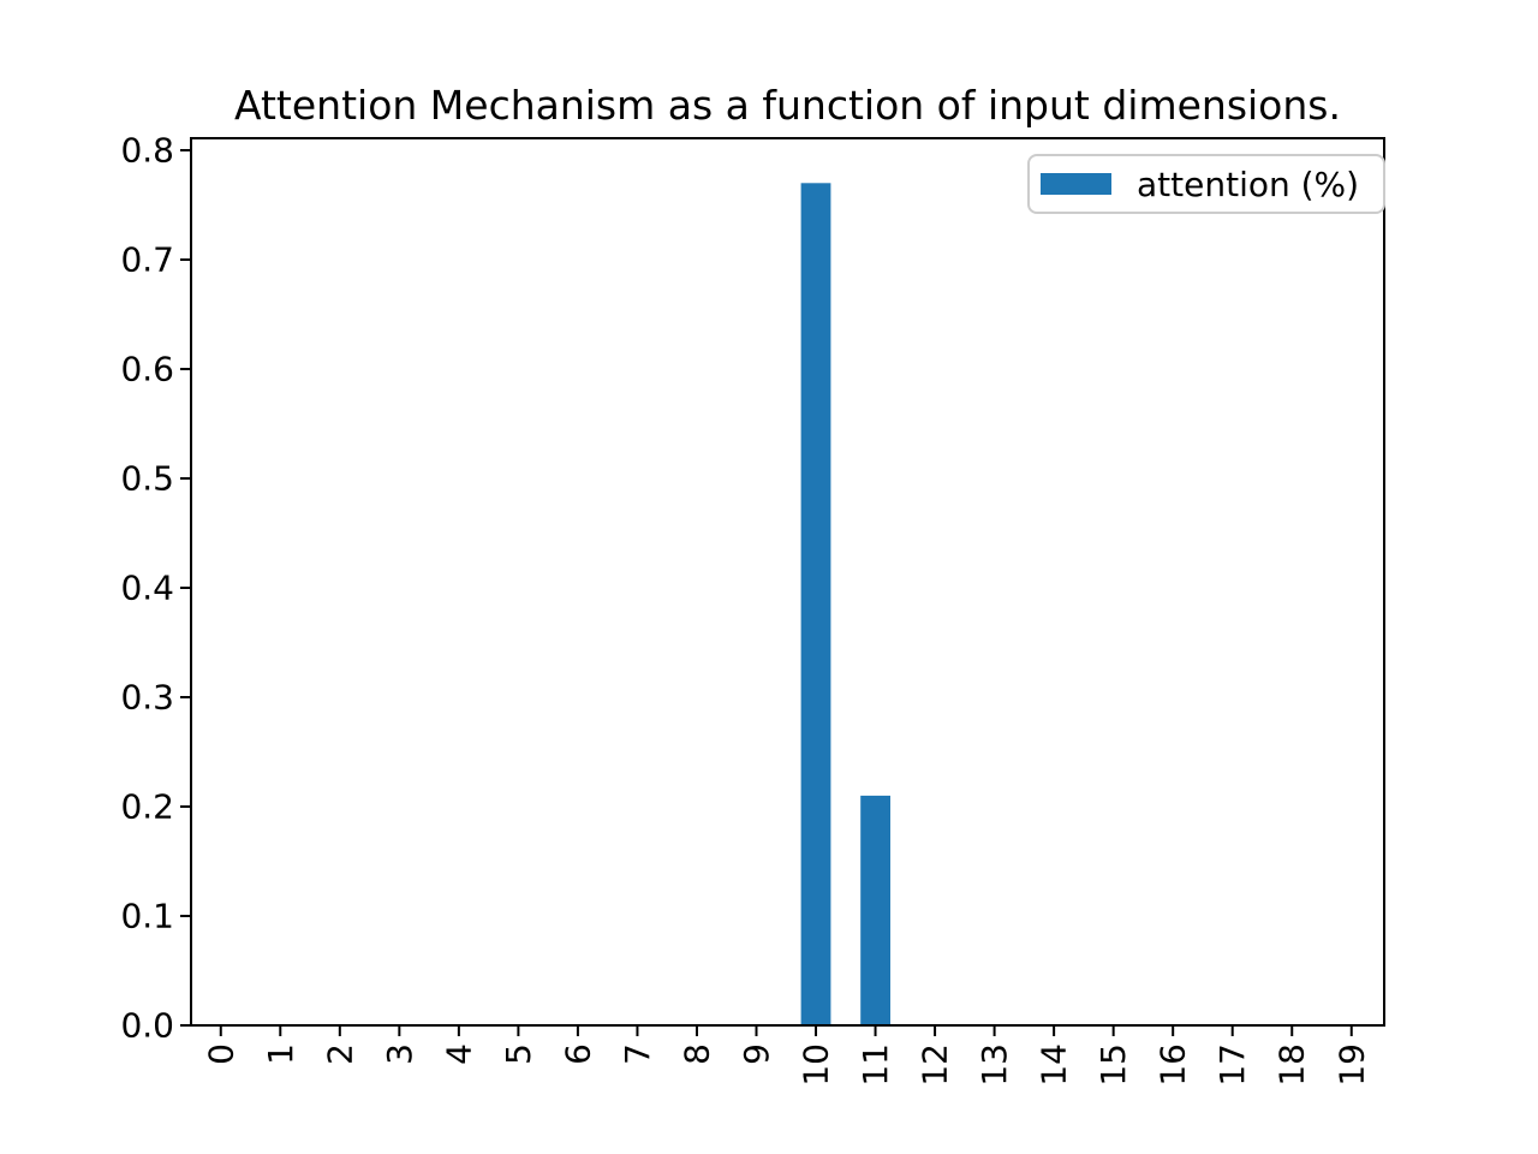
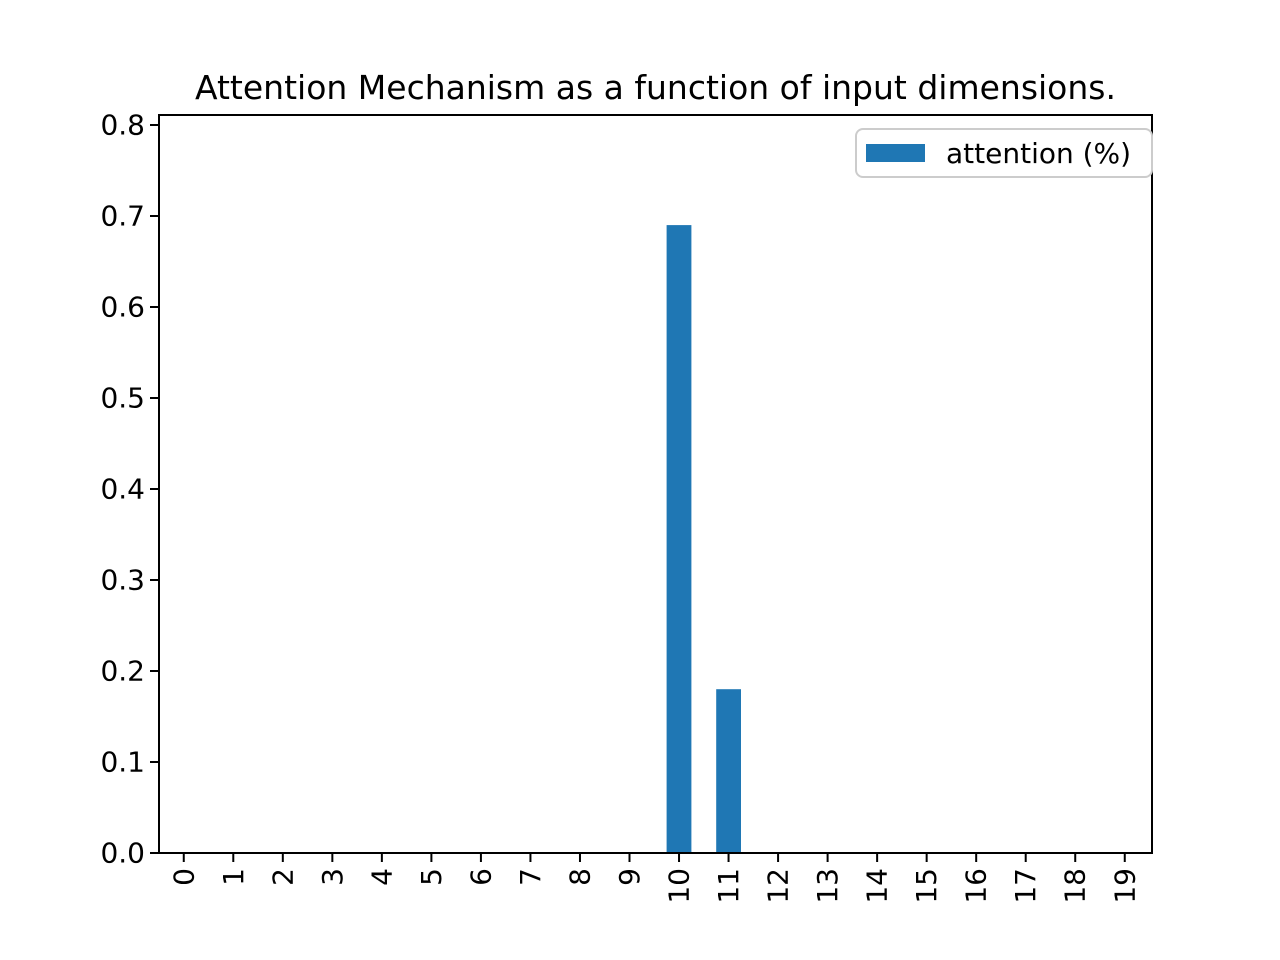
10: 0.77 -> 0.69
11: 0.21 -> 0.18
